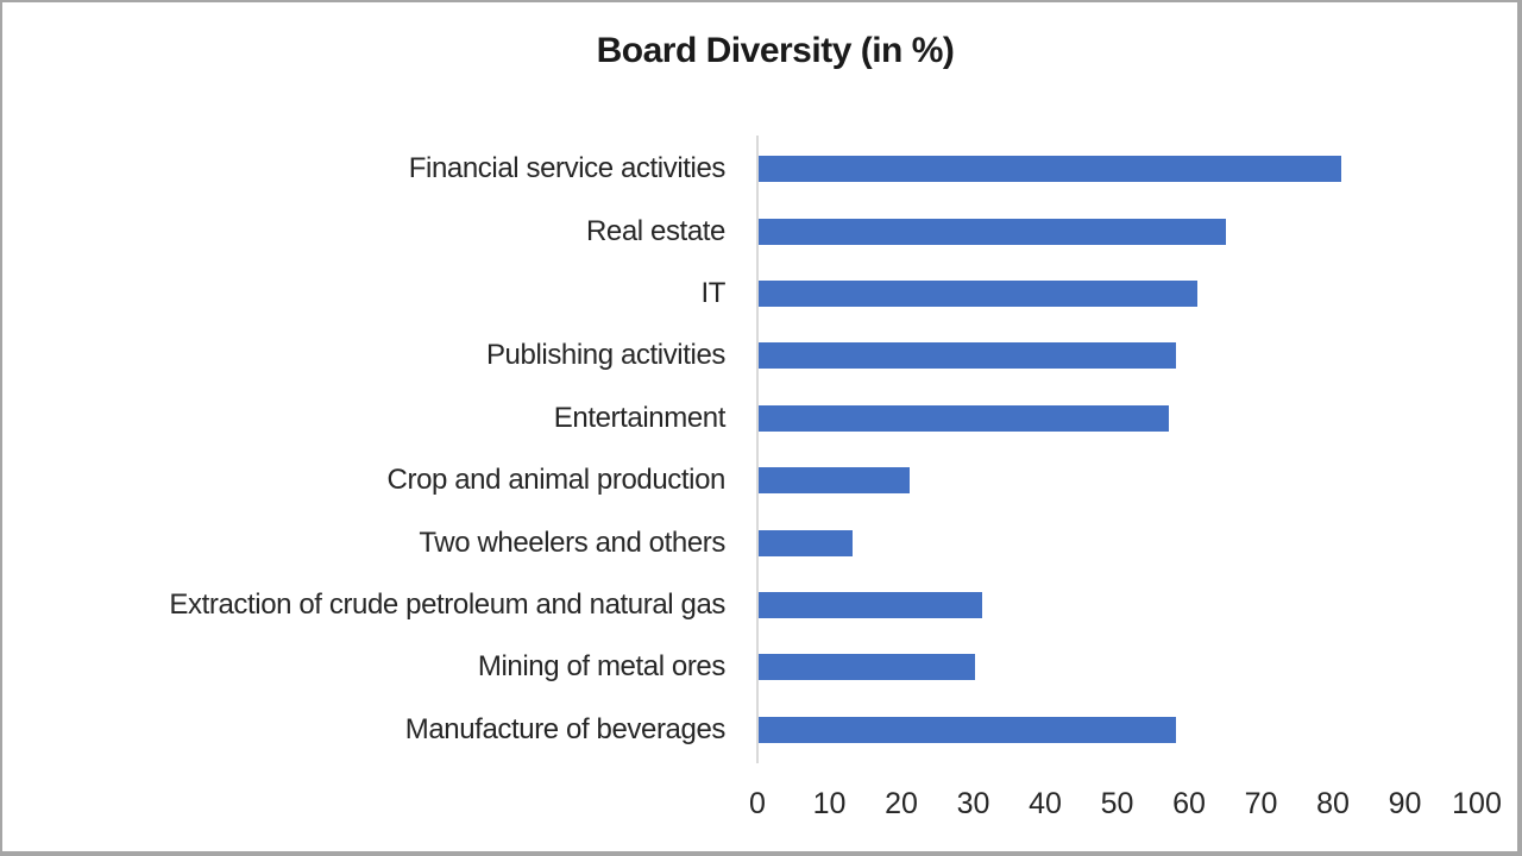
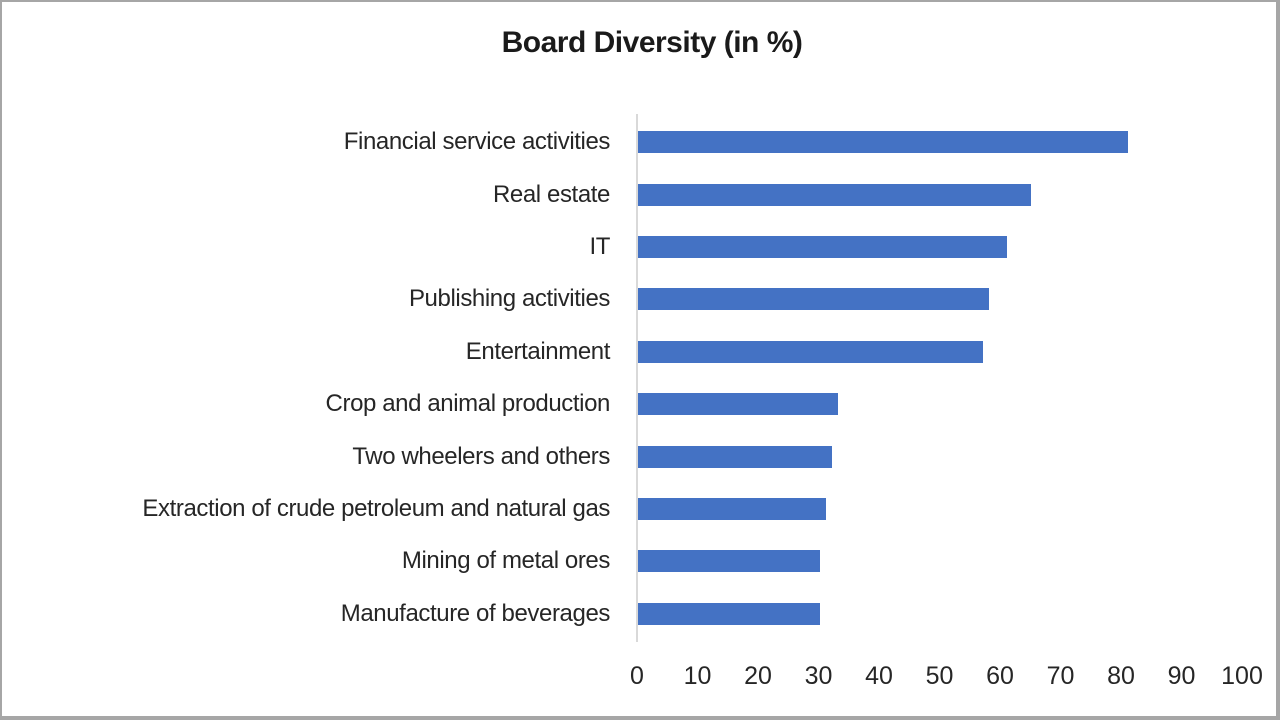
Crop and animal production: 21 -> 33
Two wheelers and others: 13 -> 32
Manufacture of beverages: 58 -> 30
